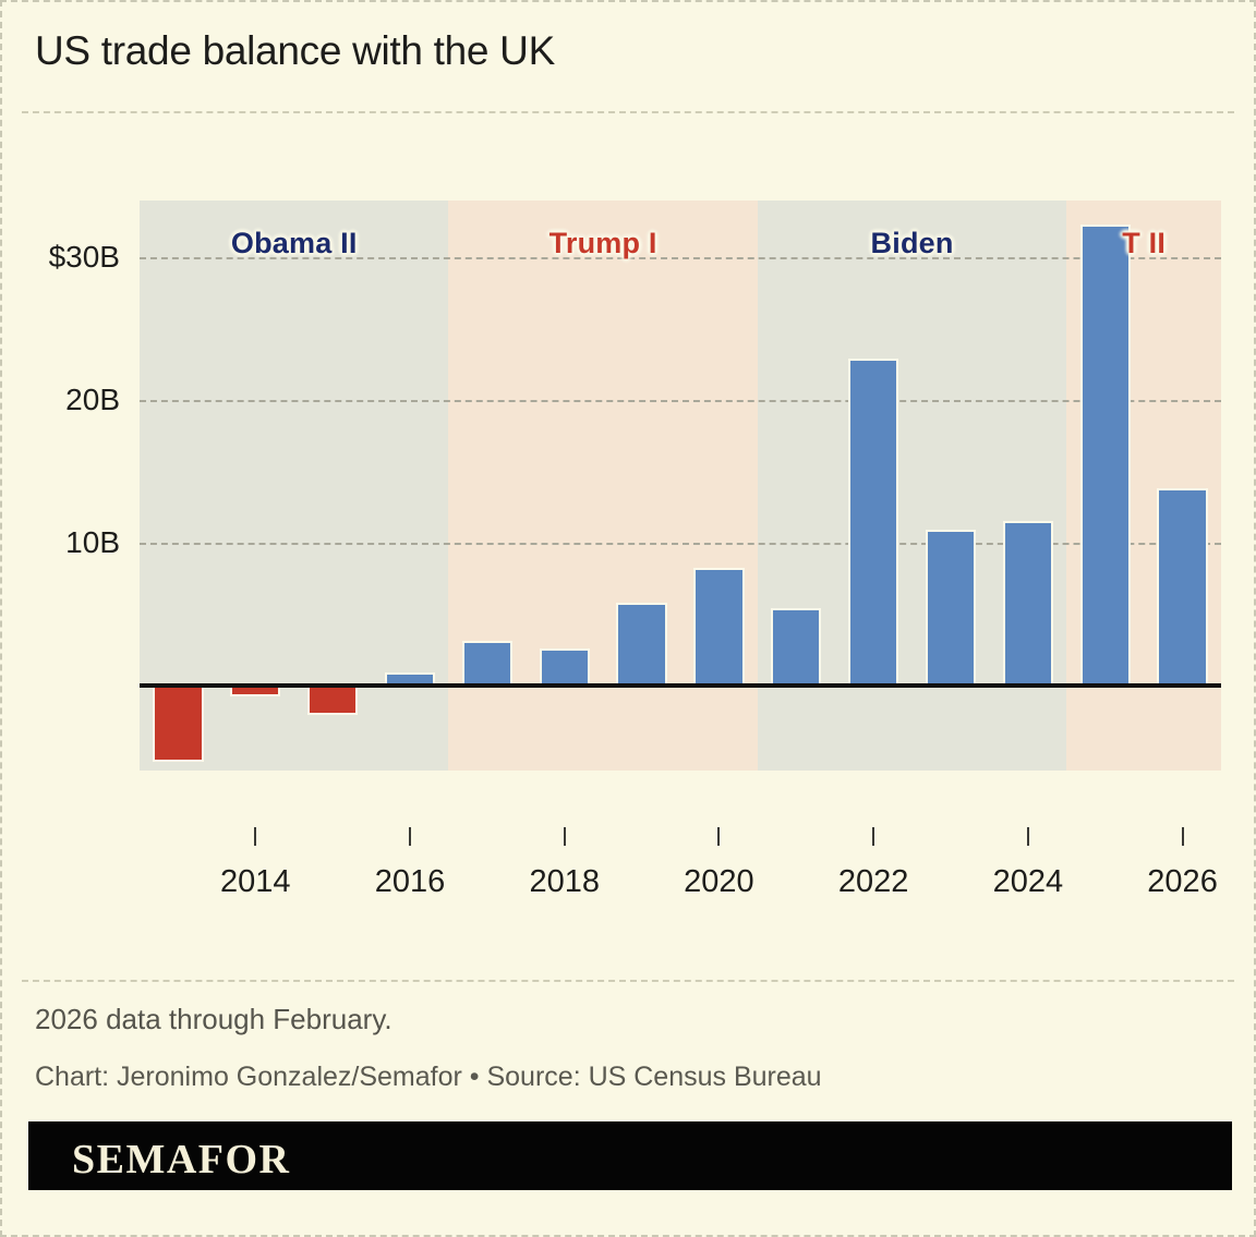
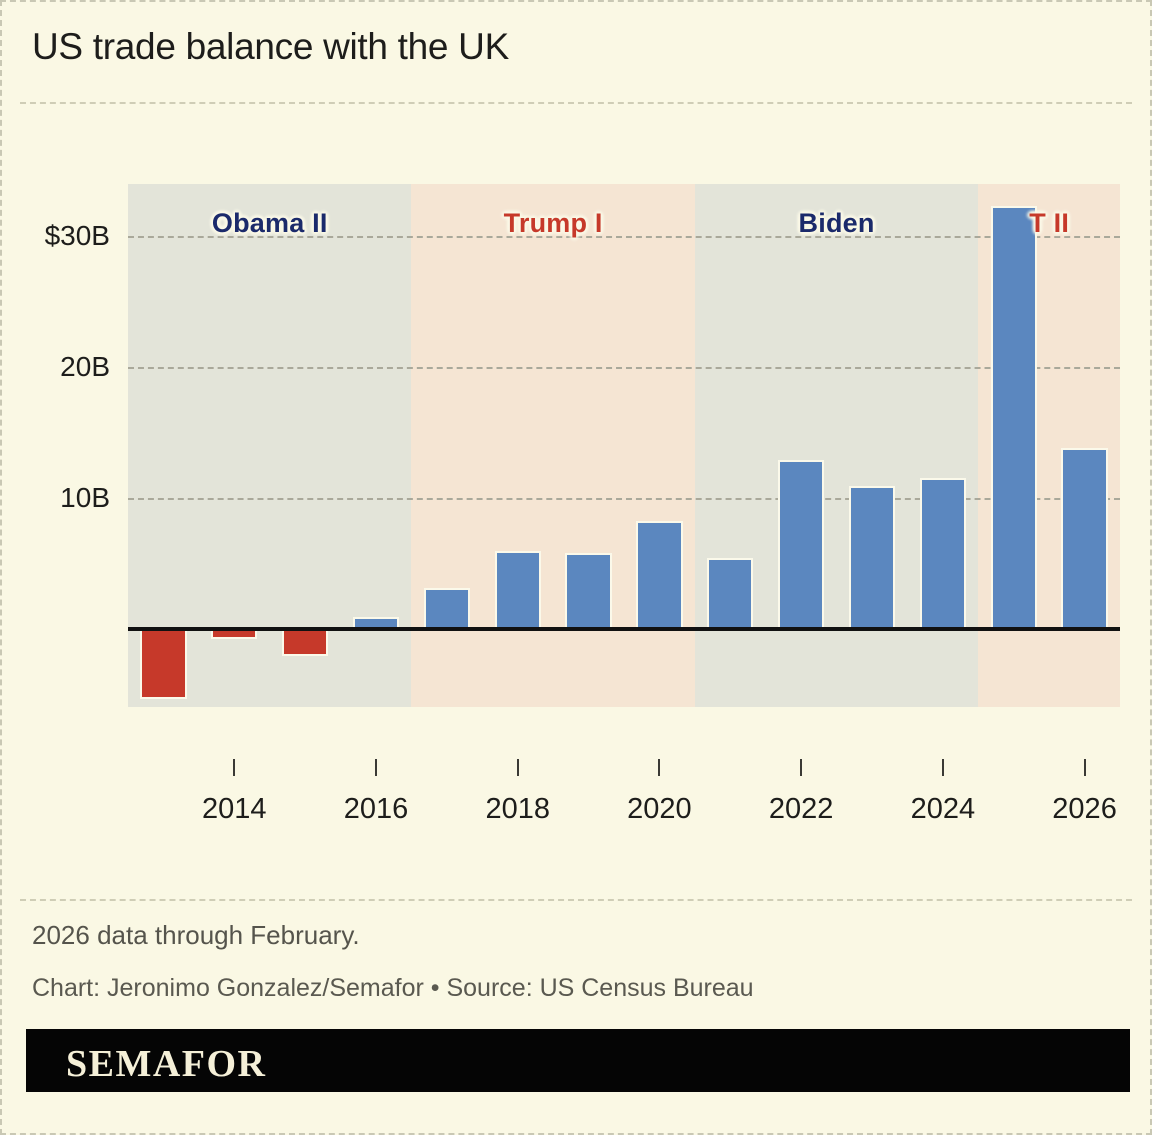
2018: $2.6B -> $5.9B
2022: $22.9B -> $12.9B
